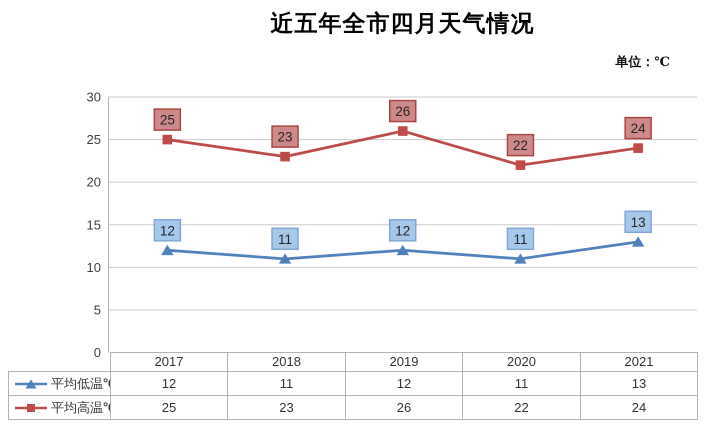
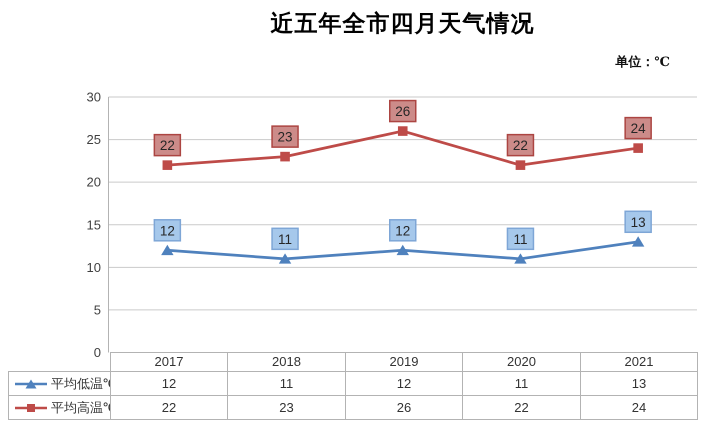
平均高温℃/2017: 25 -> 22
